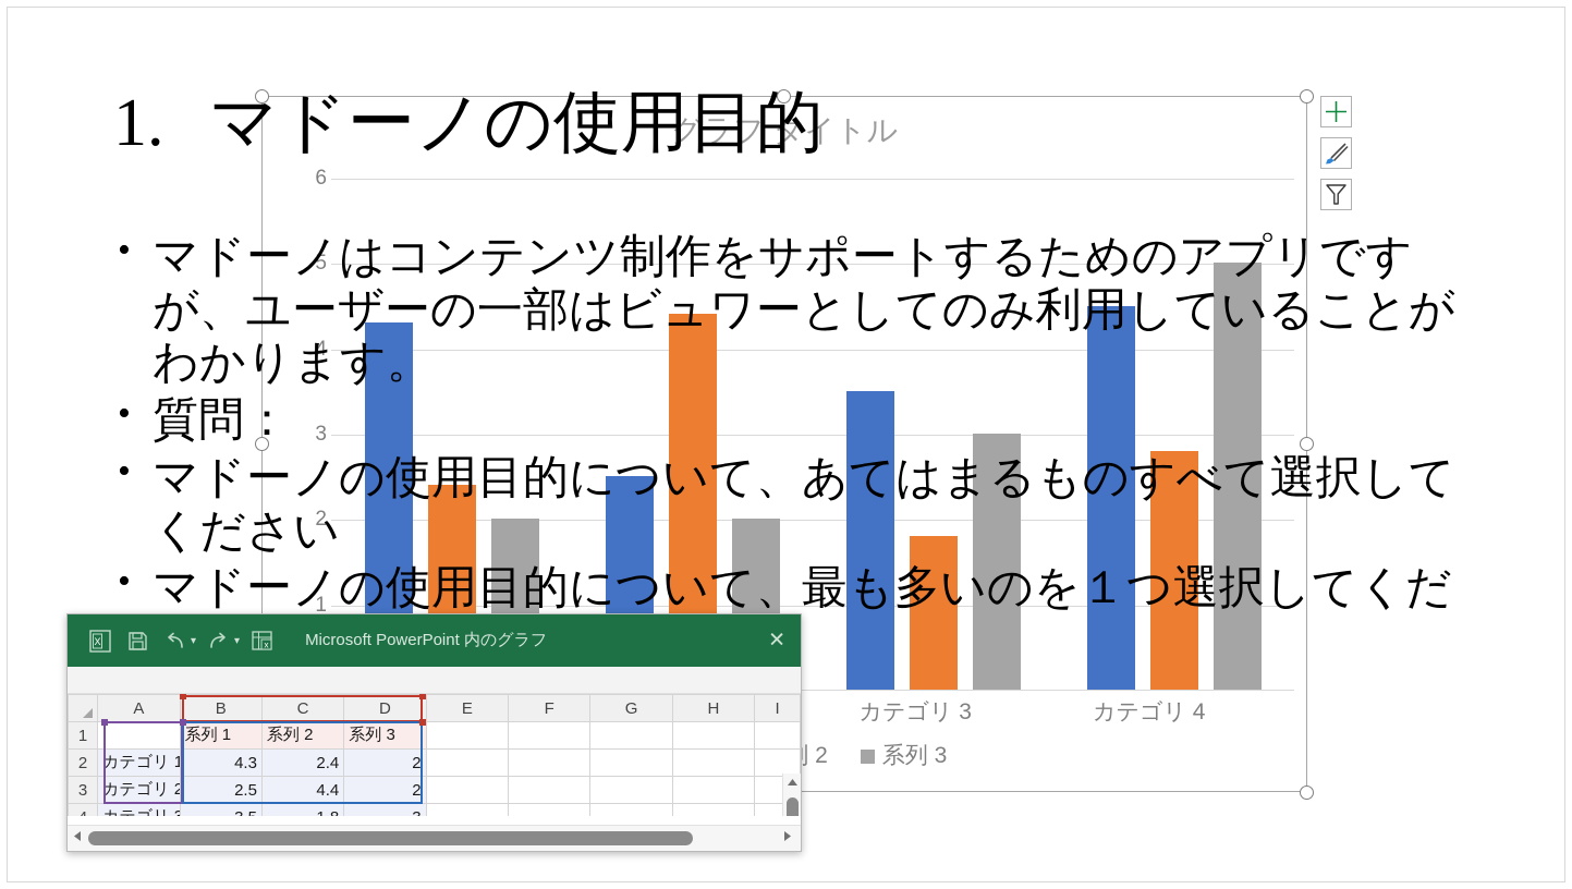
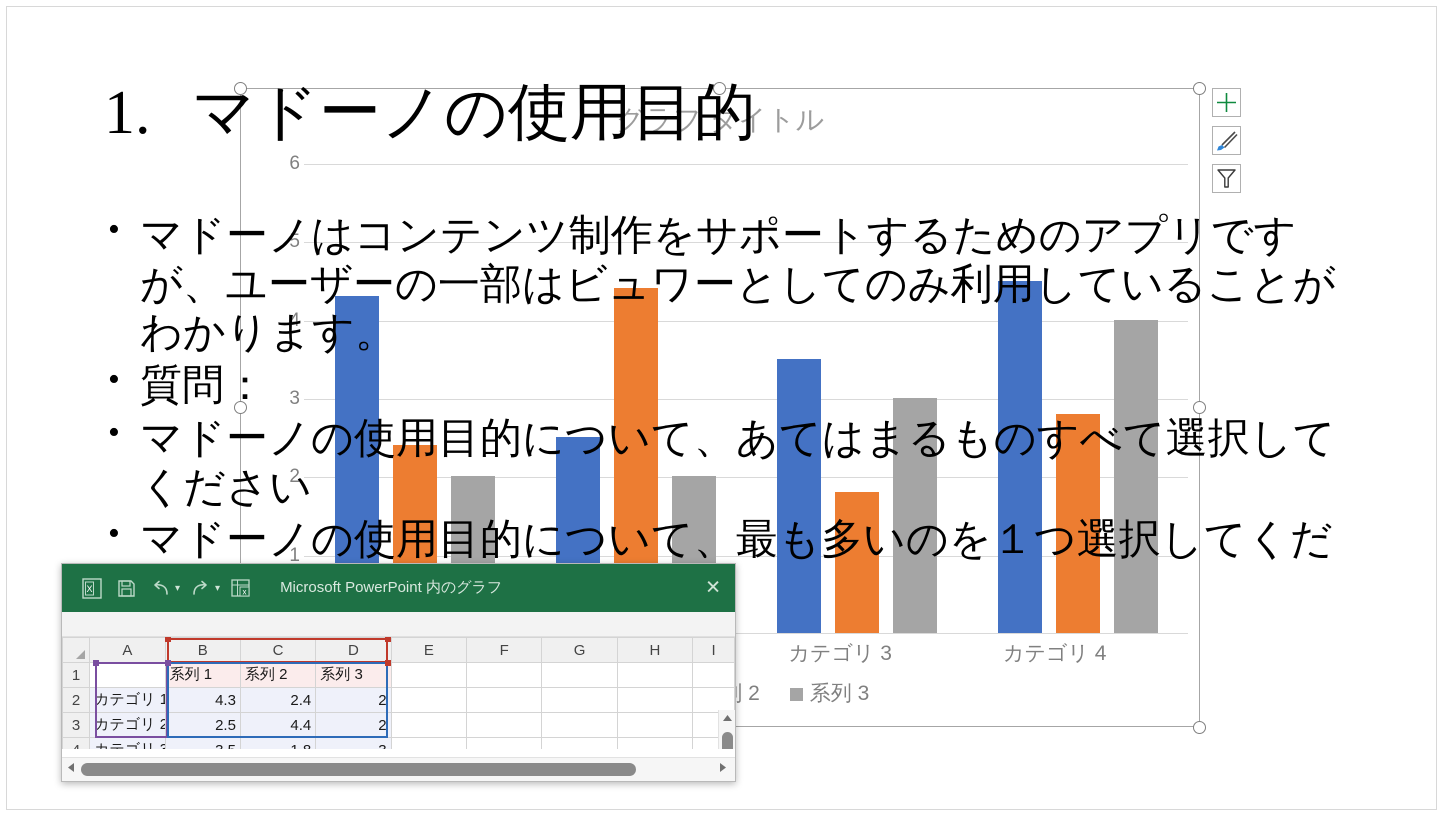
系列 3/カテゴリ 4: 5 -> 4
